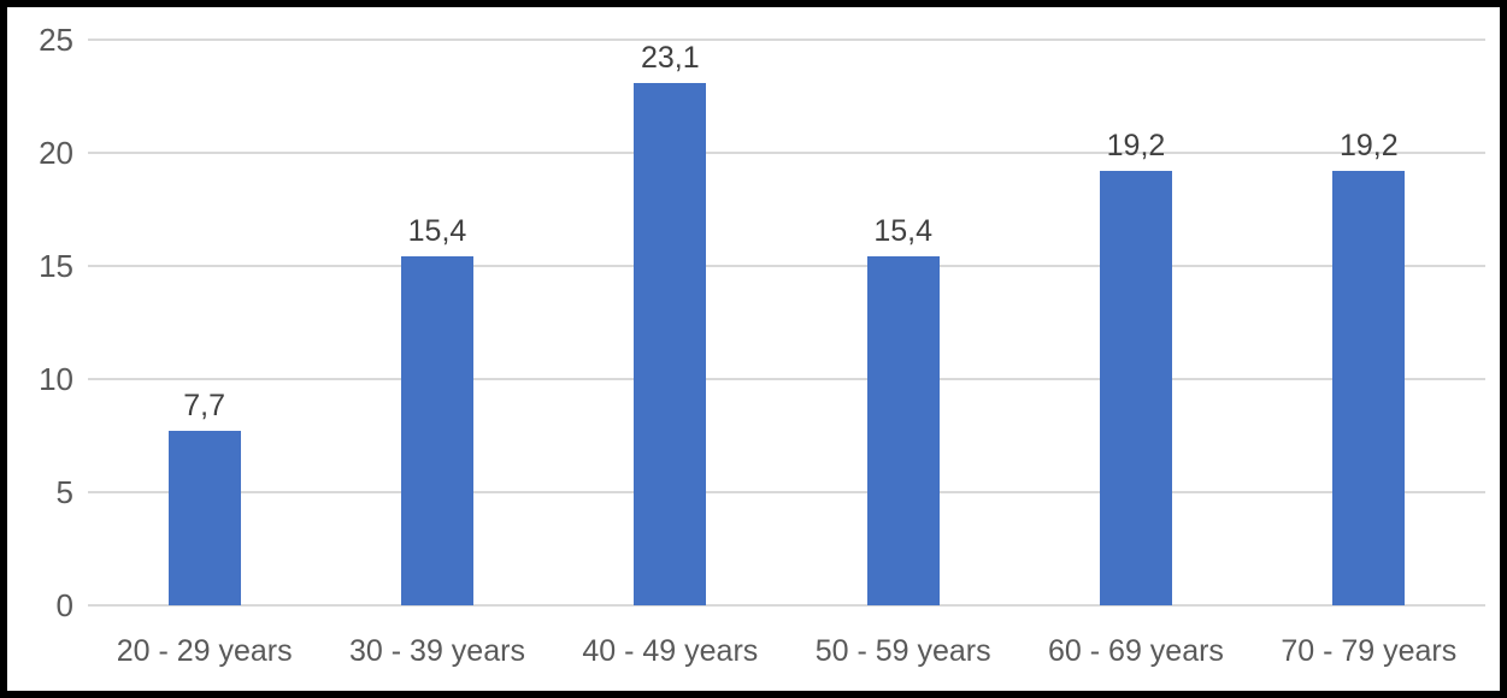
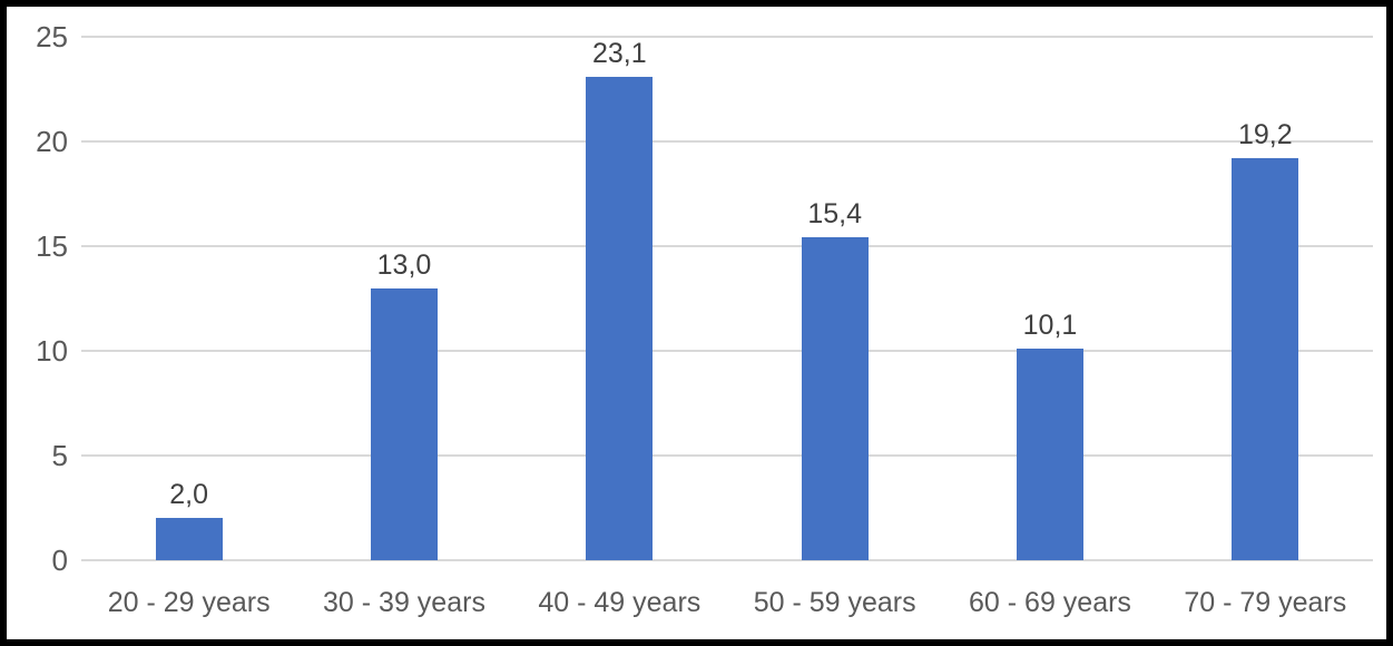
20 - 29 years: 7,7 -> 2,0
30 - 39 years: 15,4 -> 13,0
60 - 69 years: 19,2 -> 10,1
